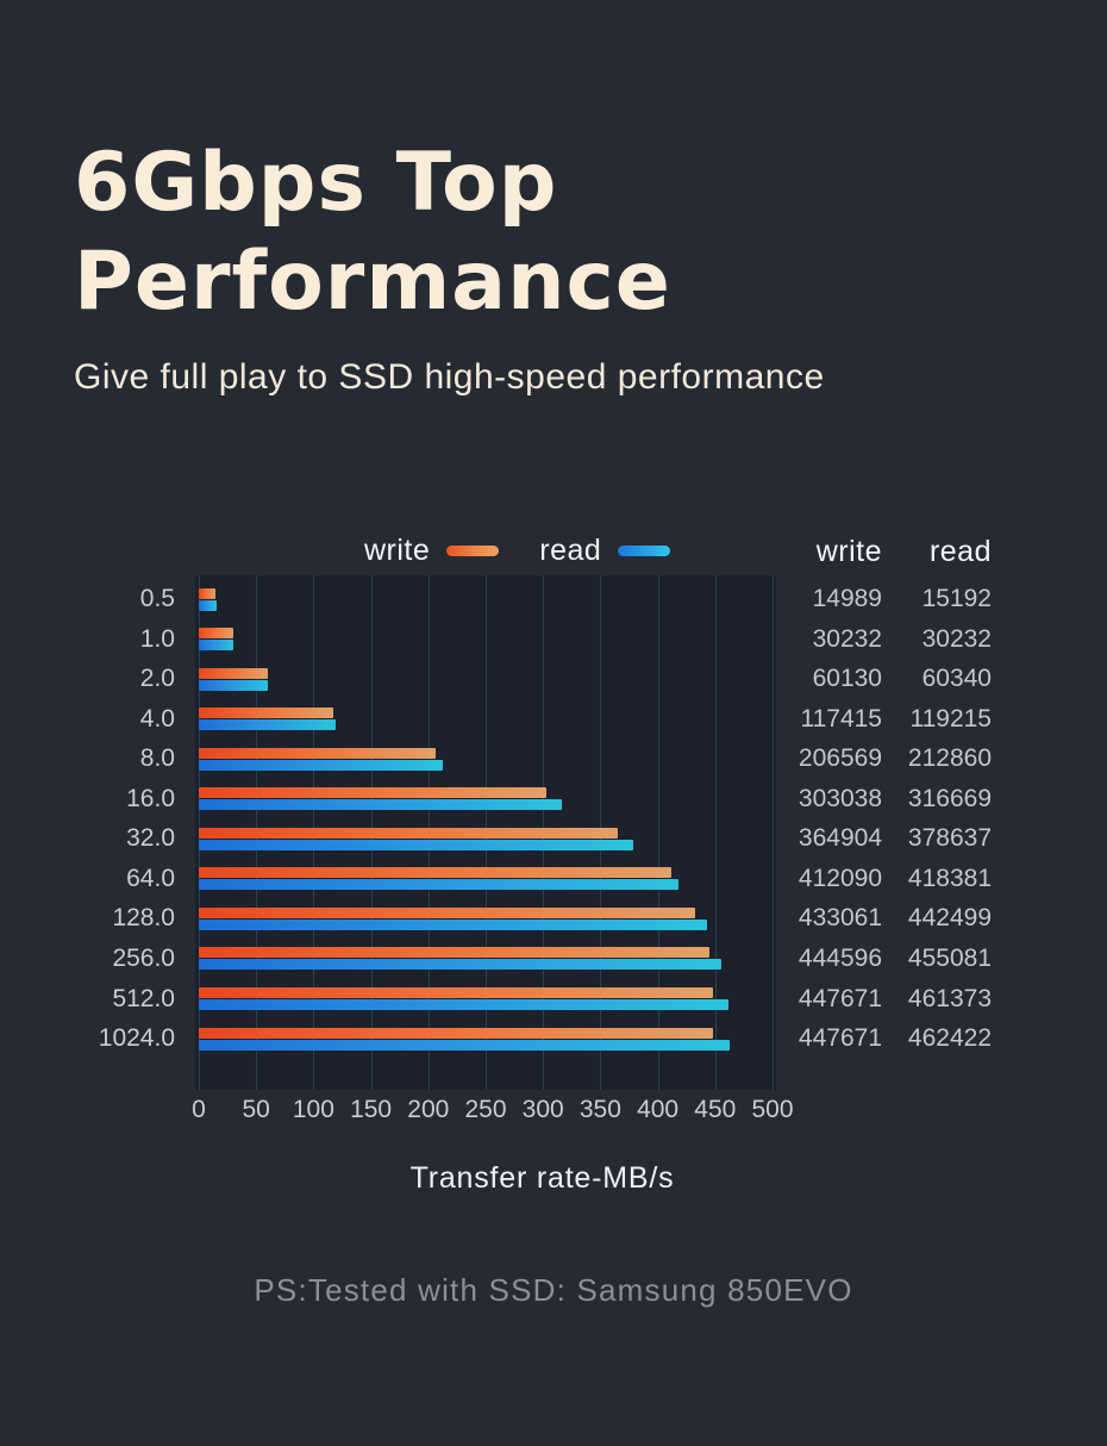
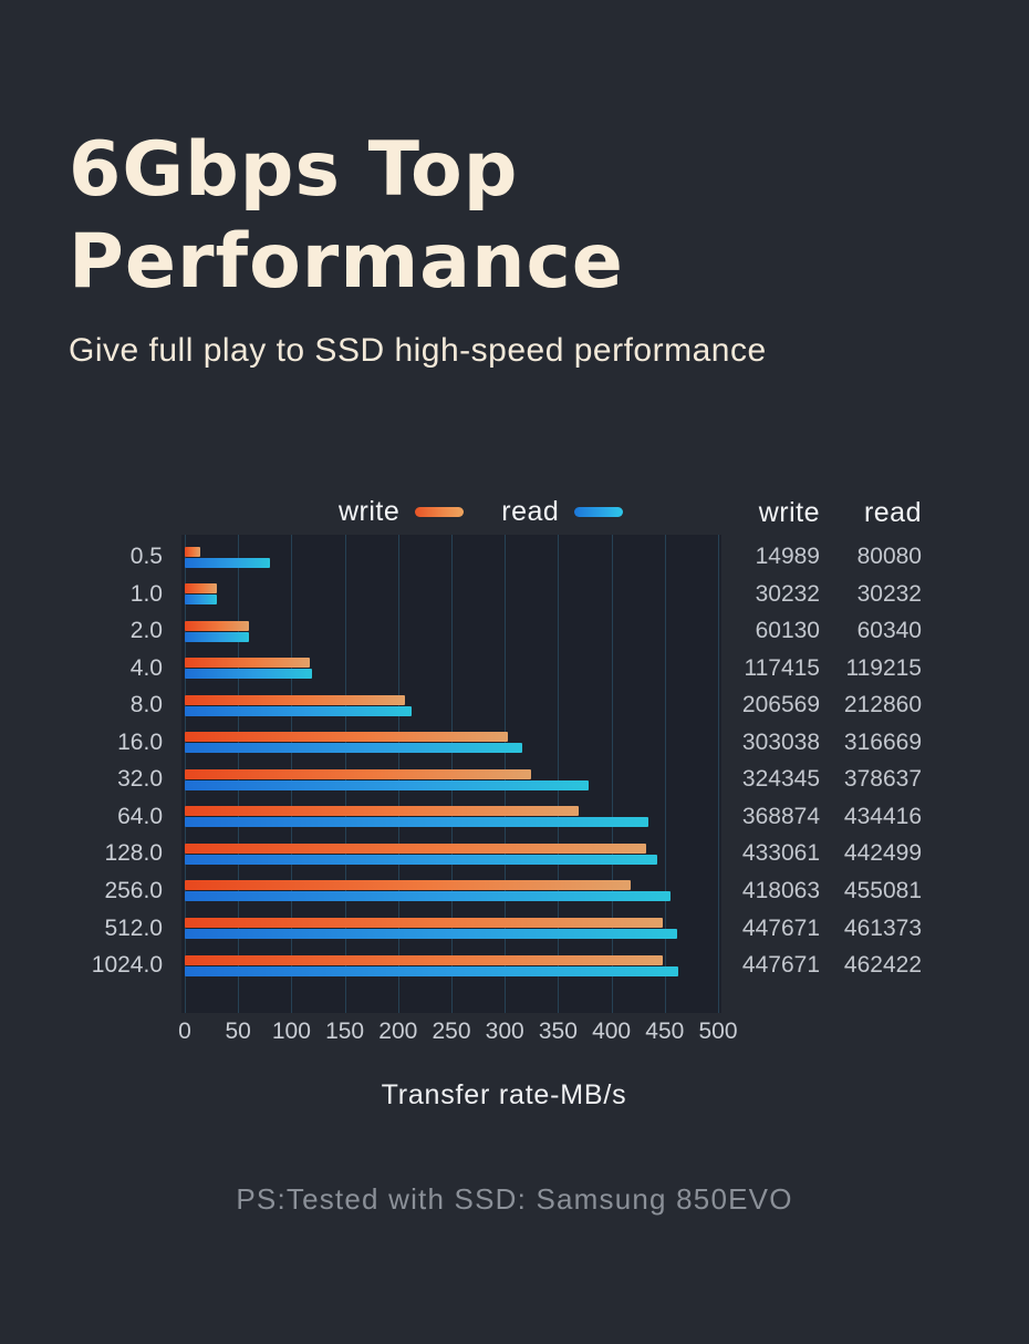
read/0.5: 15192 -> 80080
write/32.0: 364904 -> 324345
write/64.0: 412090 -> 368874
read/64.0: 418381 -> 434416
write/256.0: 444596 -> 418063
